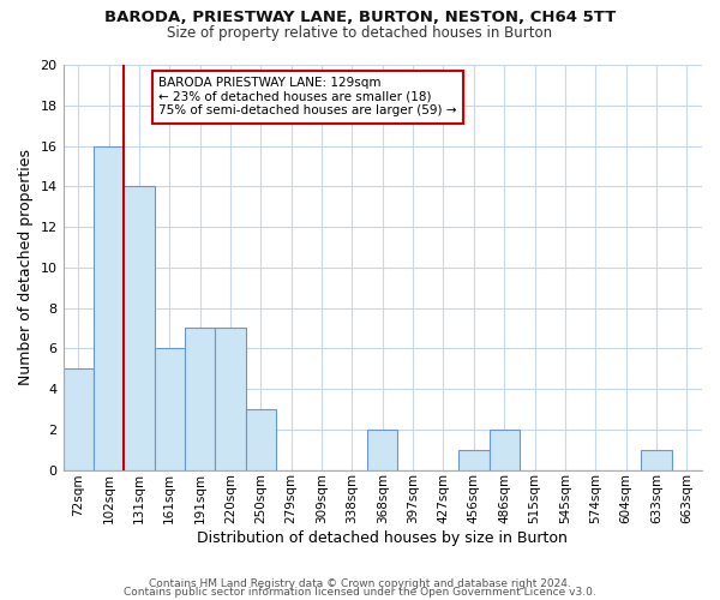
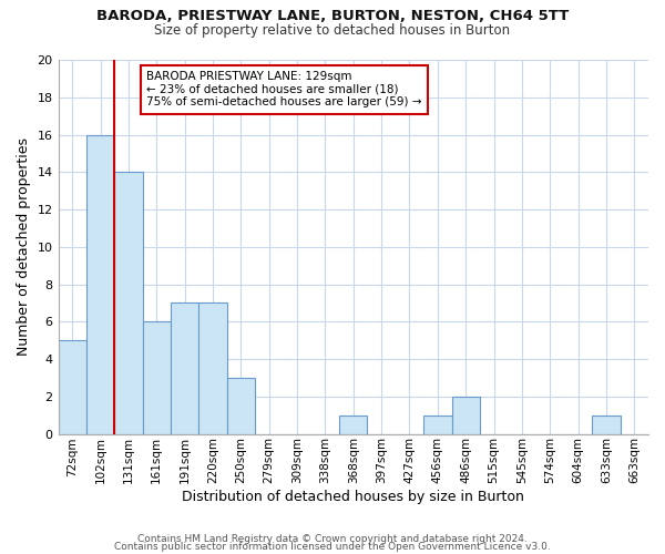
368sqm: 2 -> 1
